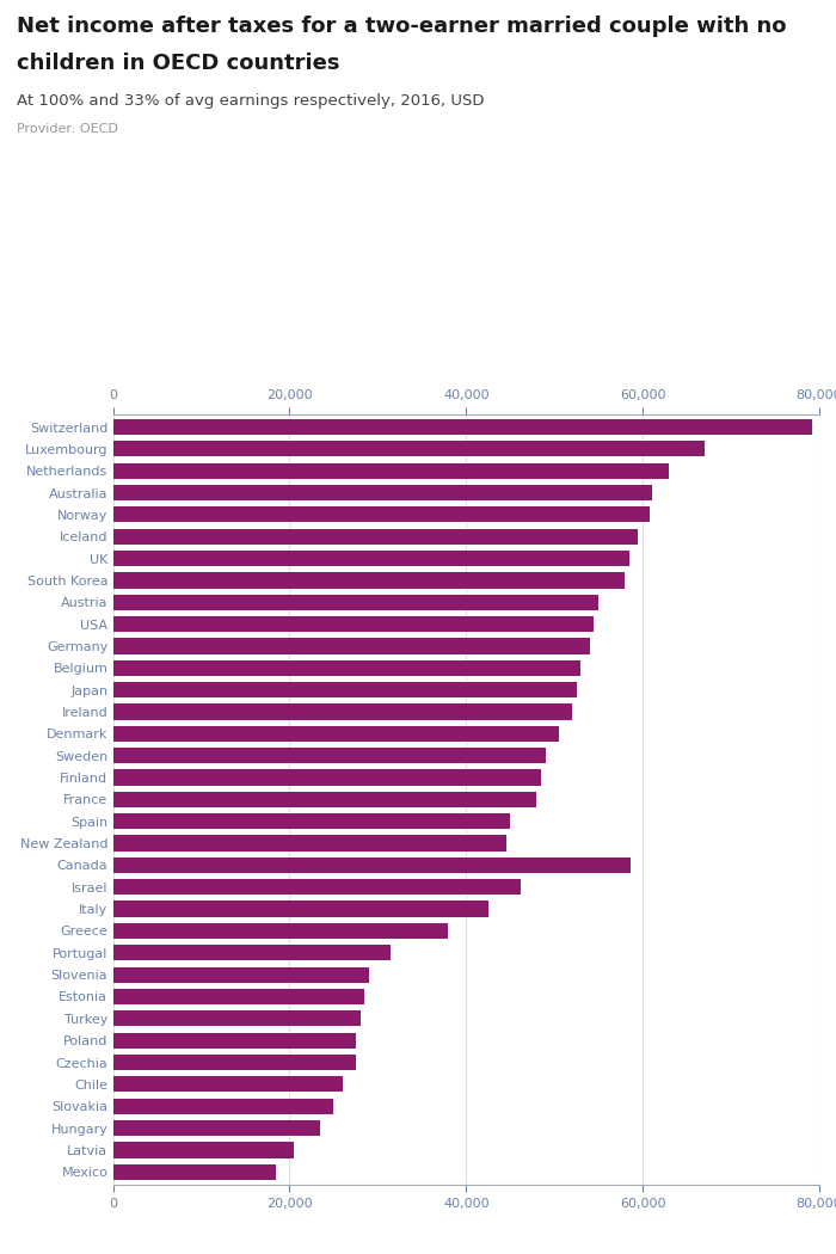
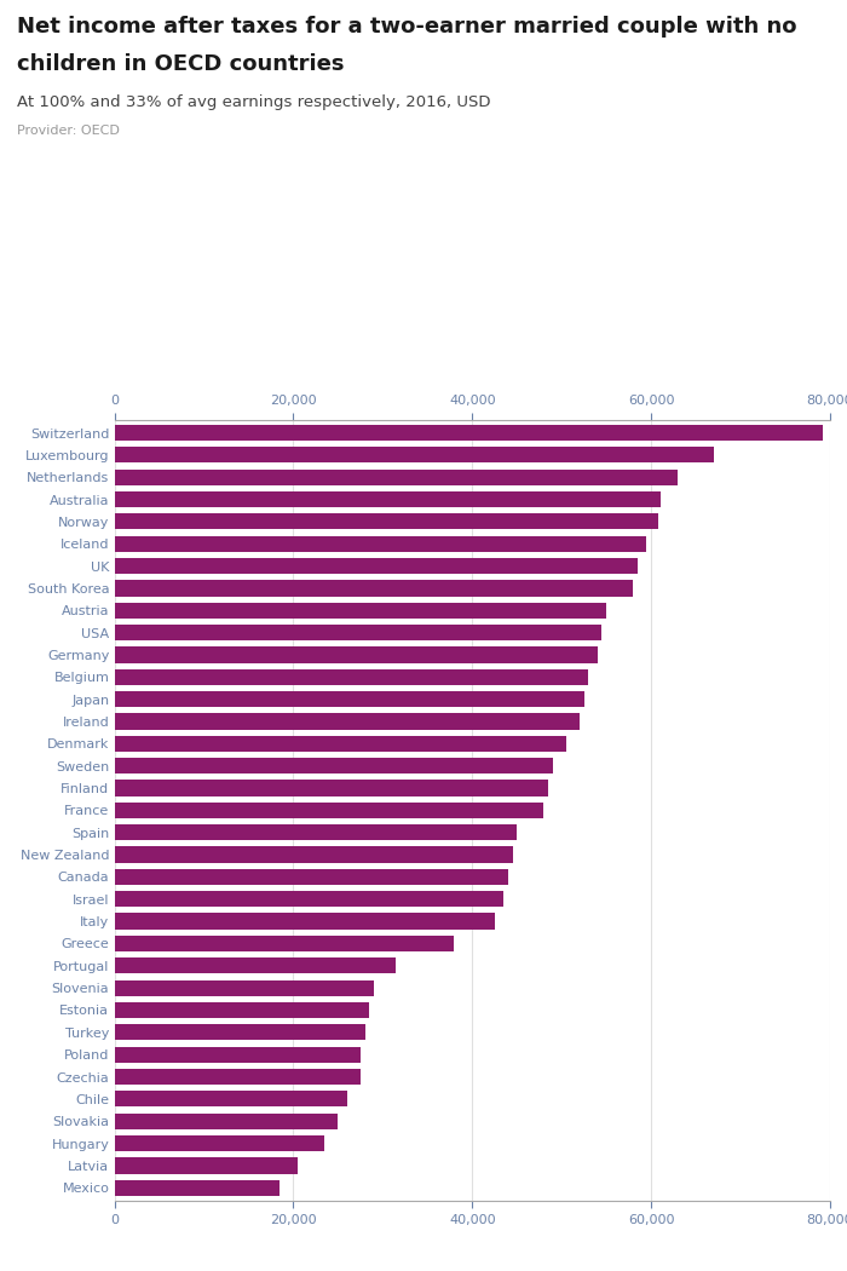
Canada: 58,600 -> 44,000
Israel: 46,200 -> 43,500
